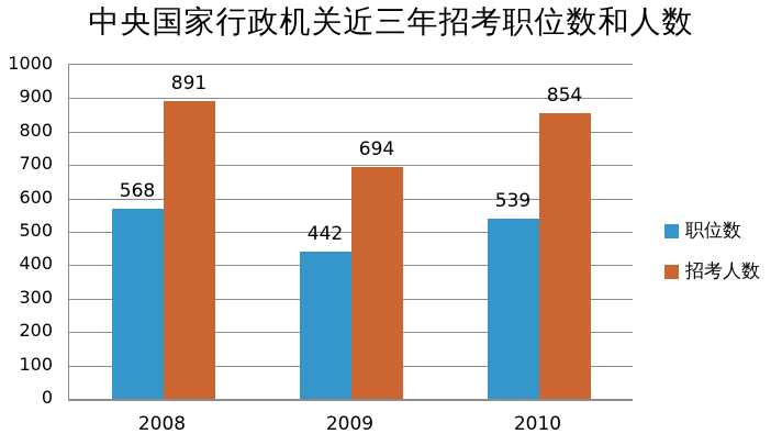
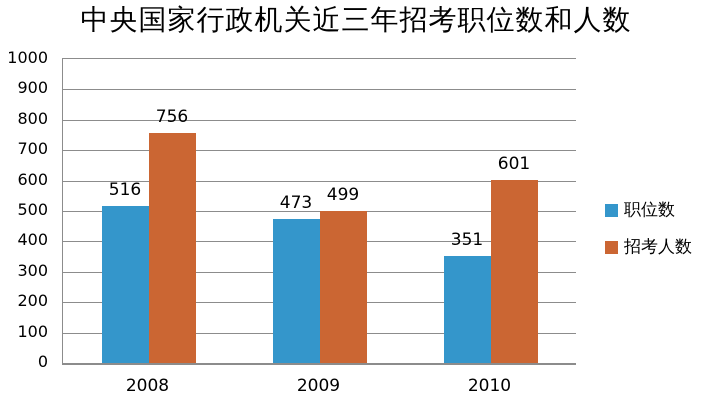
职位数/2008: 568 -> 516
招考人数/2008: 891 -> 756
职位数/2009: 442 -> 473
招考人数/2009: 694 -> 499
职位数/2010: 539 -> 351
招考人数/2010: 854 -> 601
